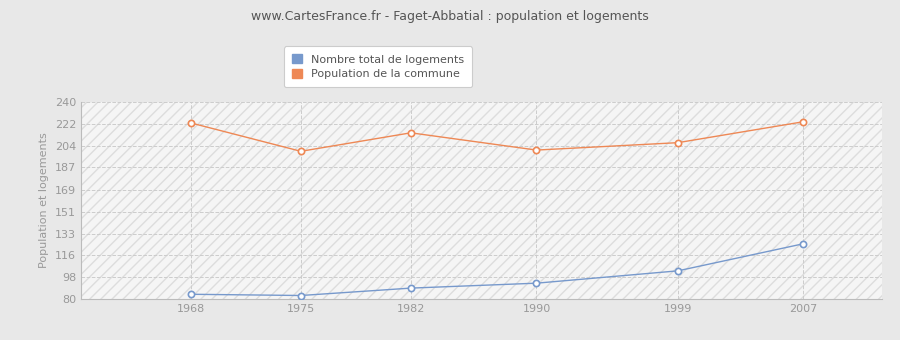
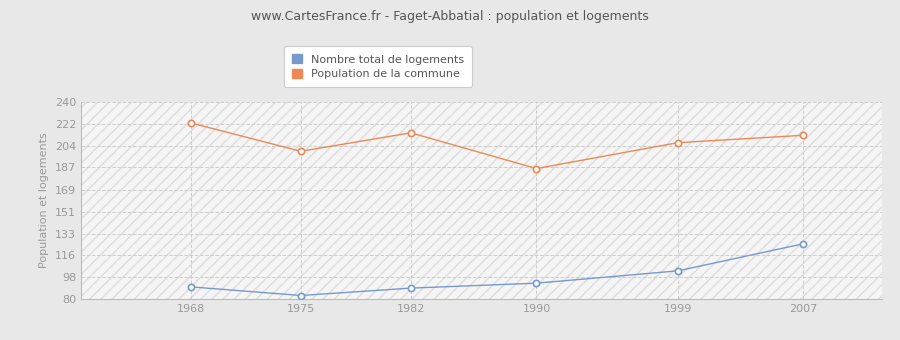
Nombre total de logements/1968: 84 -> 90
Population de la commune/1990: 201 -> 186
Population de la commune/2007: 224 -> 213
